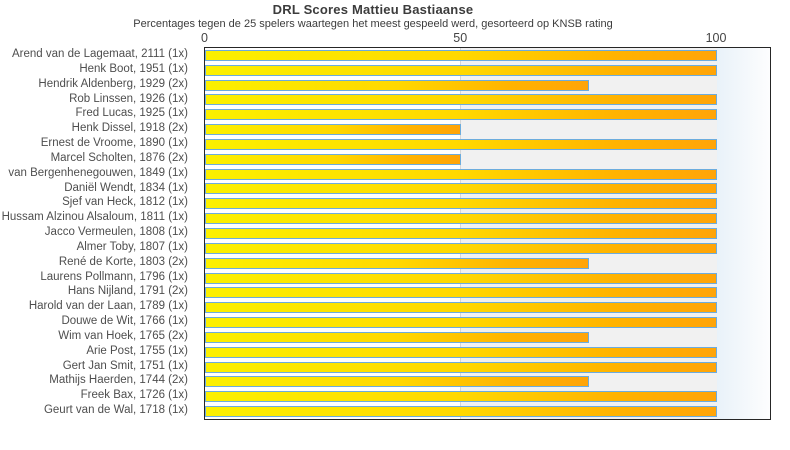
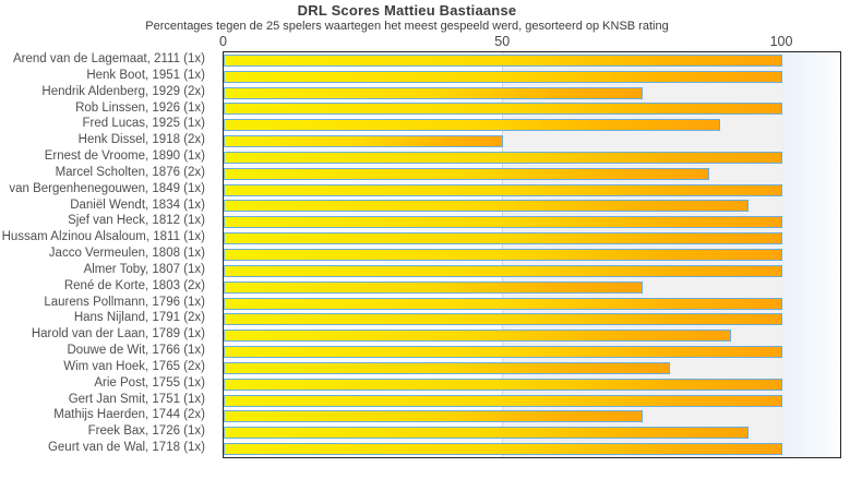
Fred Lucas, 1925 (1x): 100 -> 89
Marcel Scholten, 1876 (2x): 50 -> 87
Daniël Wendt, 1834 (1x): 100 -> 94
Harold van der Laan, 1789 (1x): 100 -> 91
Wim van Hoek, 1765 (2x): 75 -> 80
Freek Bax, 1726 (1x): 100 -> 94
